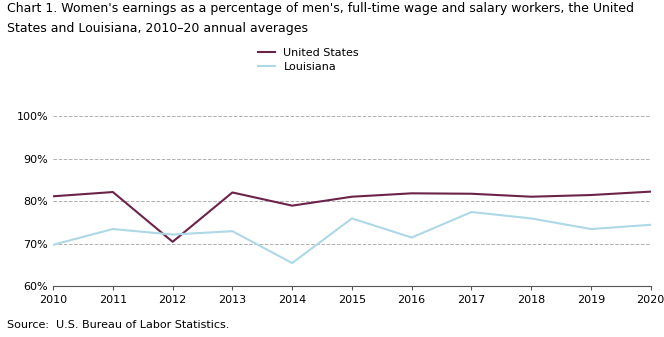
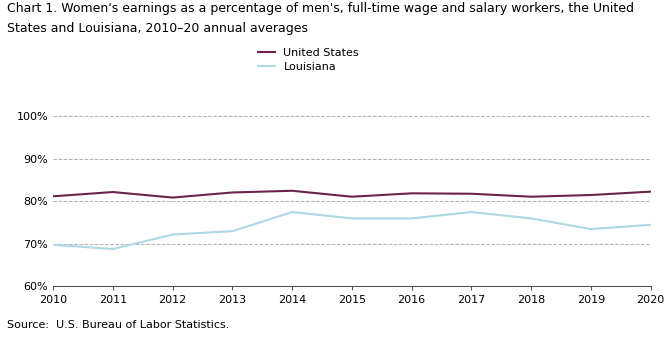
Louisiana/2011: 73.5% -> 68.8%
United States/2012: 70.5% -> 80.9%
United States/2014: 79.0% -> 82.5%
Louisiana/2014: 65.5% -> 77.5%
Louisiana/2016: 71.5% -> 76.0%
